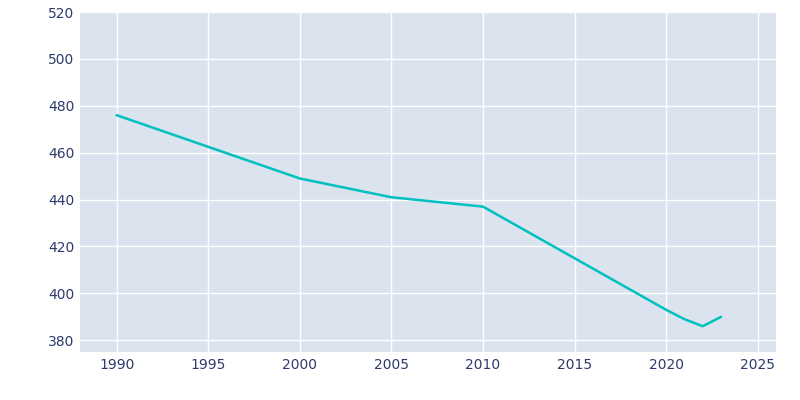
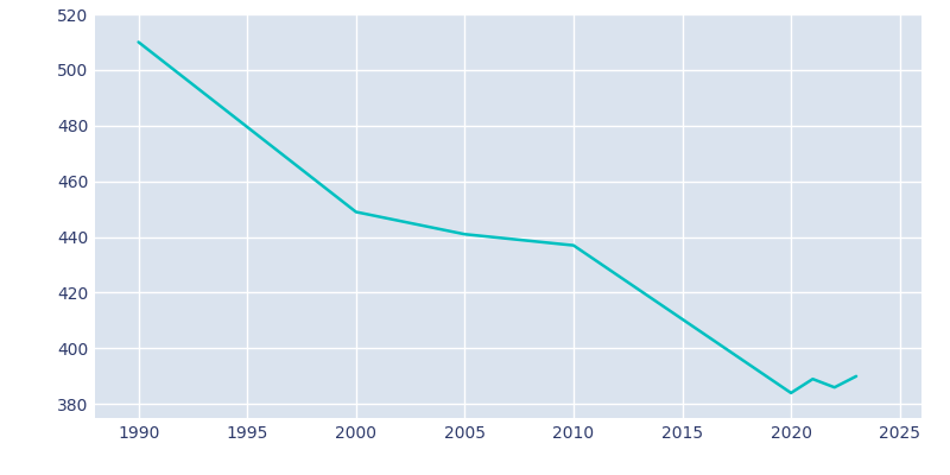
1990: 476 -> 510
2020: 393 -> 384
